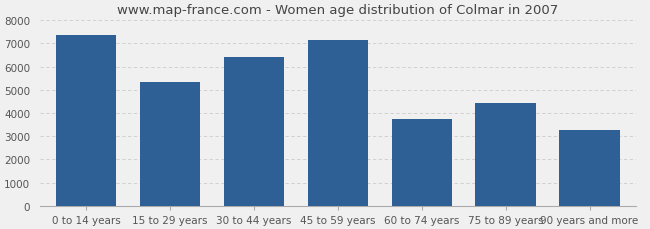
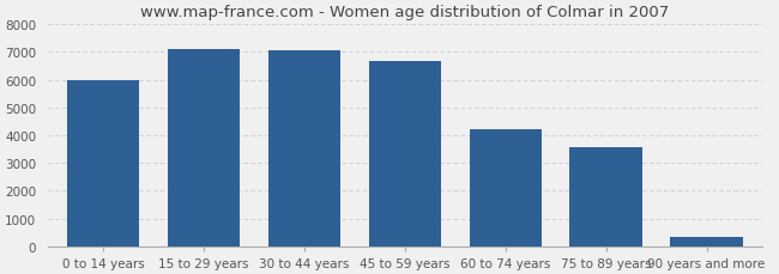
0 to 14 years: 7350 -> 6000
15 to 29 years: 5350 -> 7100
30 to 44 years: 6400 -> 7050
45 to 59 years: 7150 -> 6650
60 to 74 years: 3750 -> 4200
75 to 89 years: 4450 -> 3580
90 years and more: 3250 -> 330
